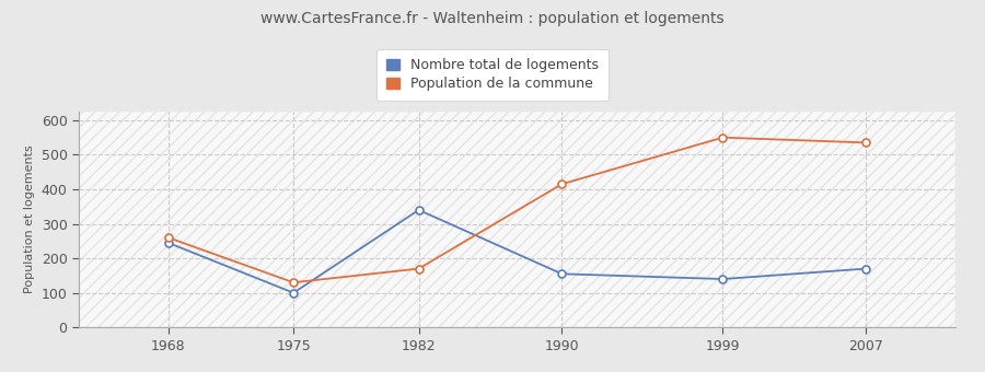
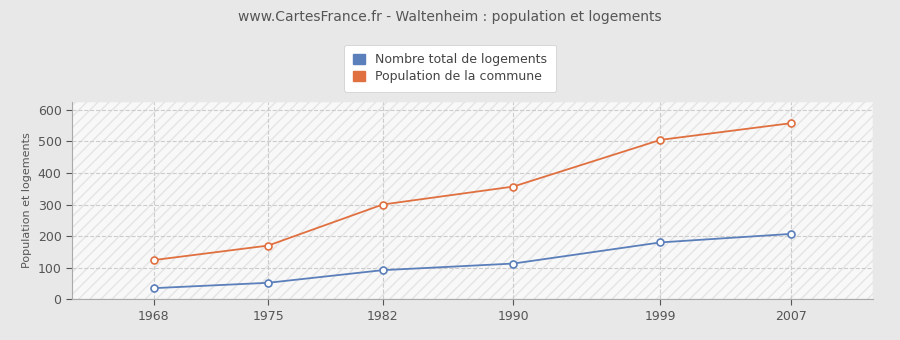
Nombre total de logements/1968: 245 -> 35
Population de la commune/1968: 260 -> 124
Nombre total de logements/1975: 100 -> 52
Population de la commune/1975: 130 -> 170
Nombre total de logements/1982: 340 -> 92
Population de la commune/1982: 170 -> 300
Nombre total de logements/1990: 155 -> 113
Population de la commune/1990: 415 -> 357
Nombre total de logements/1999: 140 -> 180
Population de la commune/1999: 550 -> 505
Nombre total de logements/2007: 170 -> 207
Population de la commune/2007: 535 -> 558
